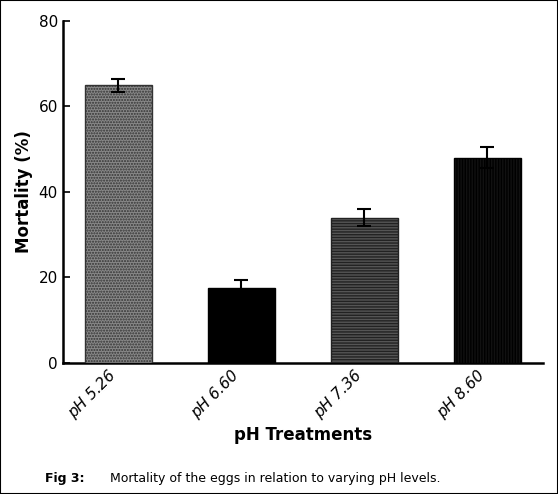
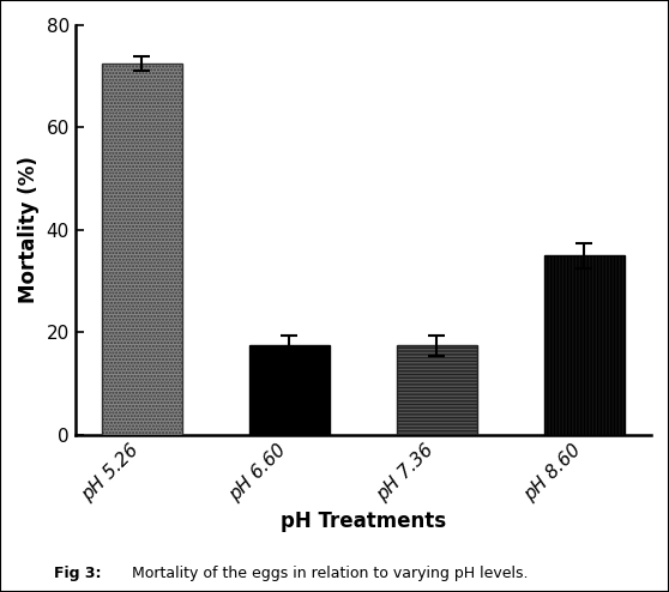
pH 5.26: 65.0 -> 72.5
pH 7.36: 34.0 -> 17.5
pH 8.60: 48.0 -> 35.0
